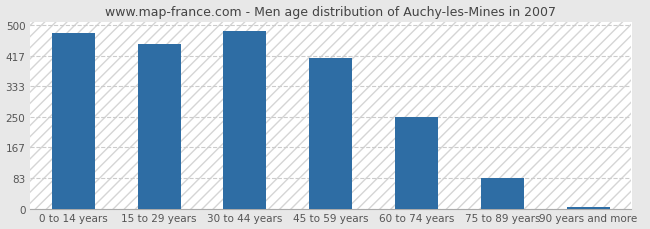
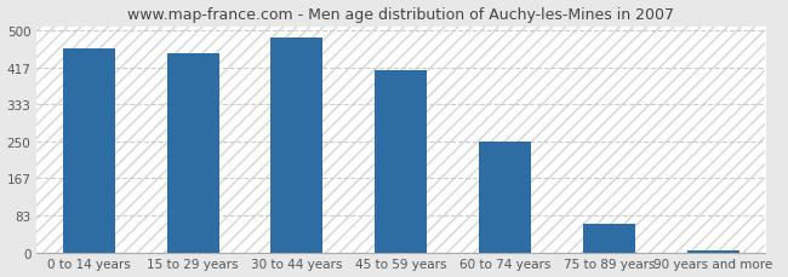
0 to 14 years: 480 -> 460
75 to 89 years: 83 -> 65
